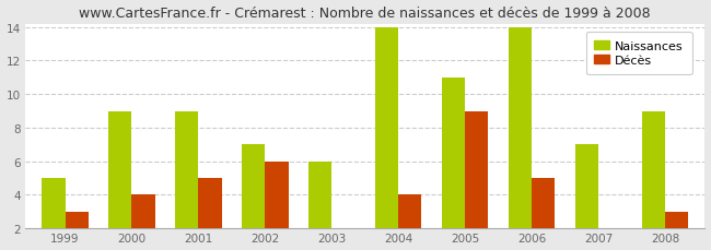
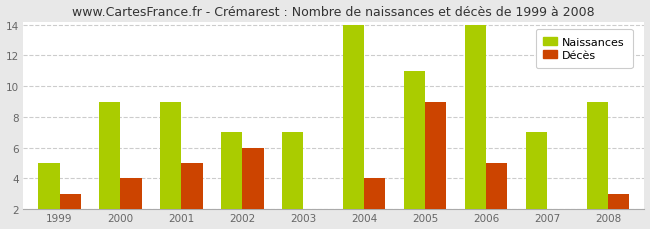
Naissances/2003: 6 -> 7
